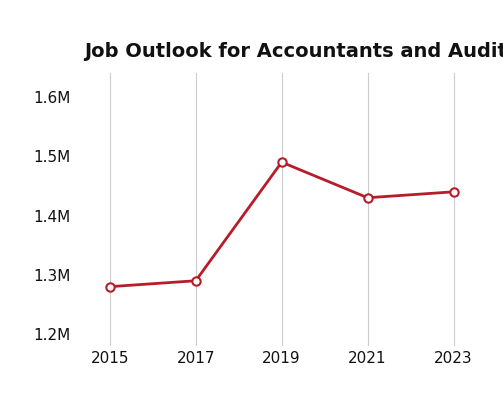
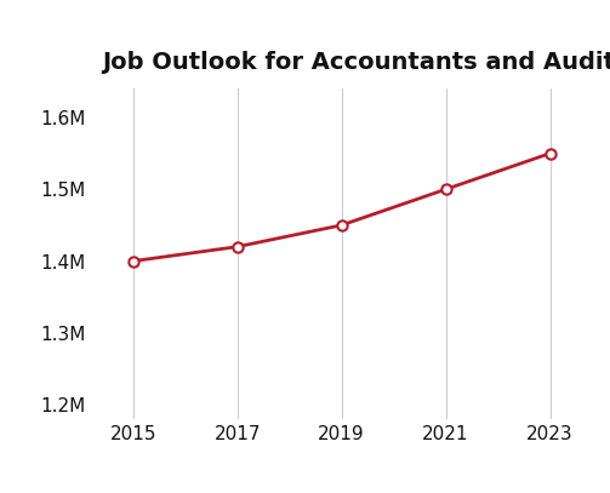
2015: 1.28M -> 1.40M
2017: 1.29M -> 1.42M
2019: 1.49M -> 1.45M
2021: 1.43M -> 1.50M
2023: 1.44M -> 1.55M
